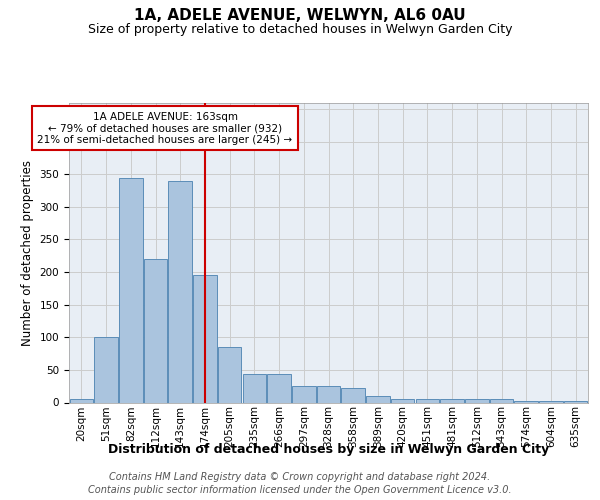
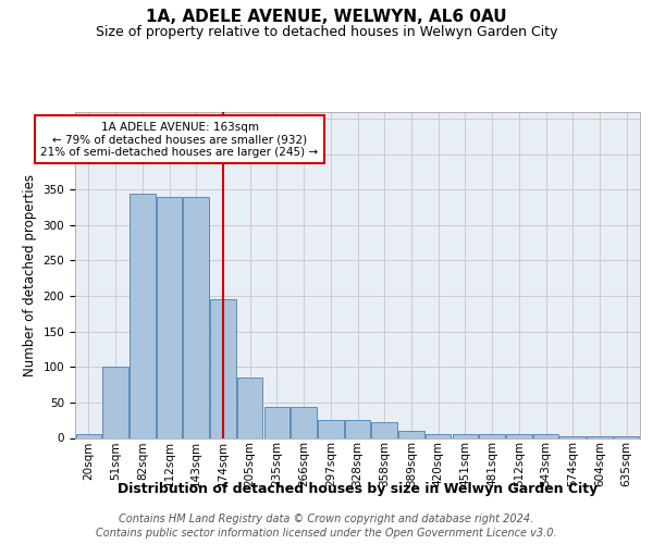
112sqm: 220 -> 340
